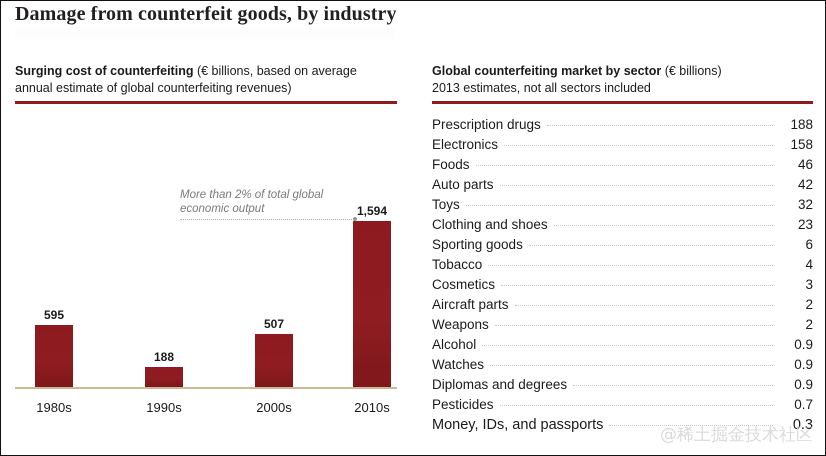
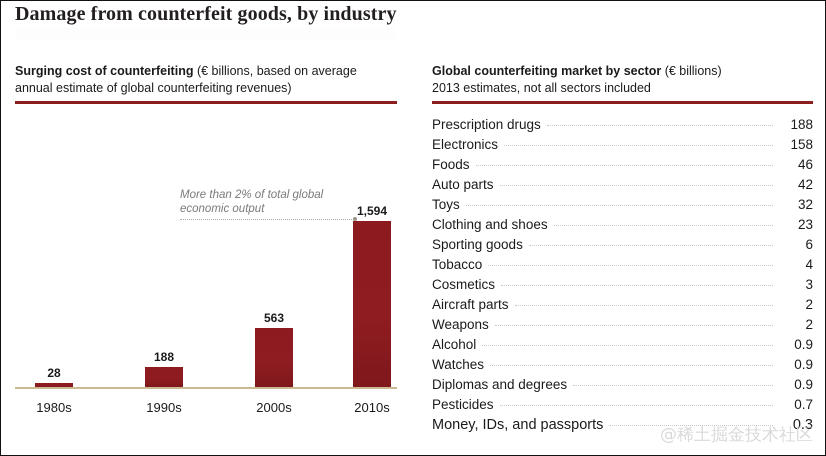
1980s: 595 -> 28
2000s: 507 -> 563
